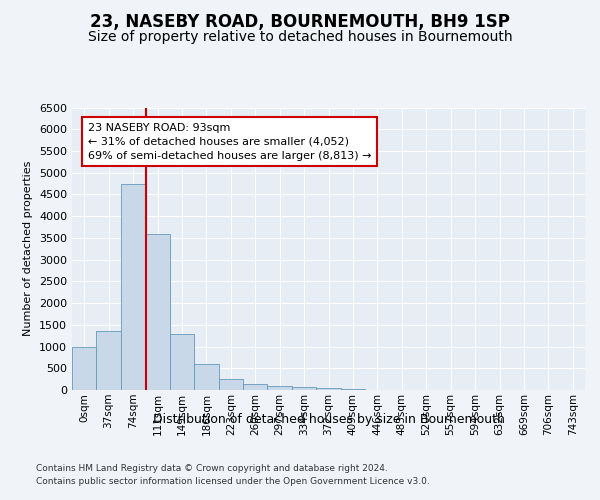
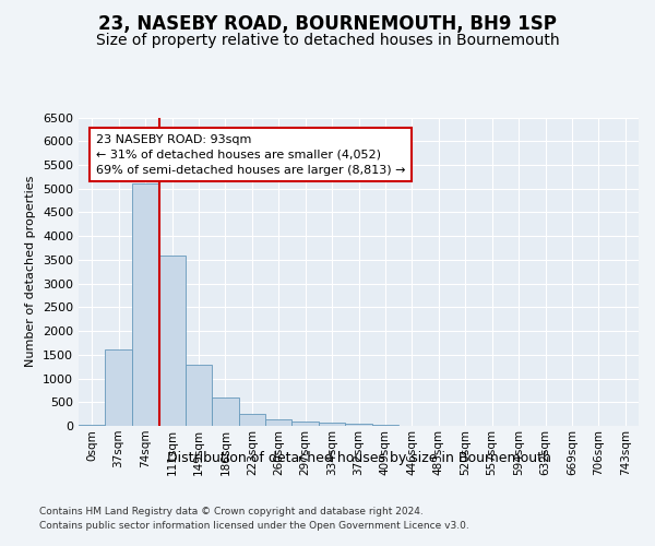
0sqm: 1000 -> 30
37sqm: 1350 -> 1600
74sqm: 4750 -> 5100
